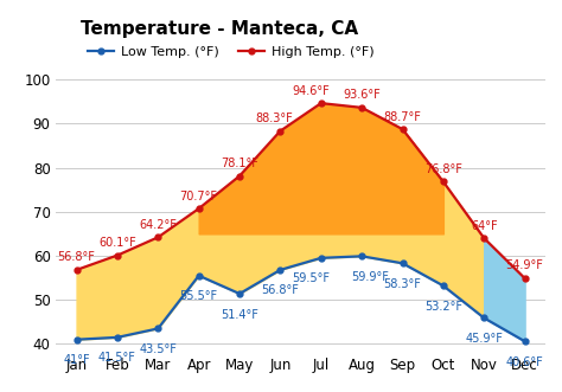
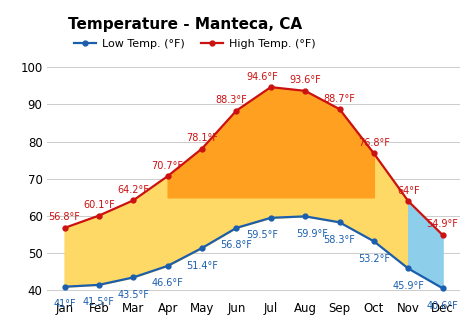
Low Temp. (°F)/Apr: 55.5°F -> 46.6°F
